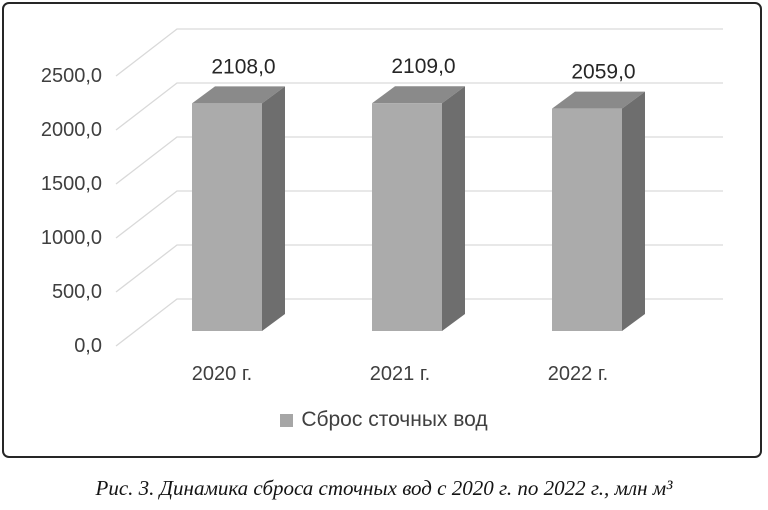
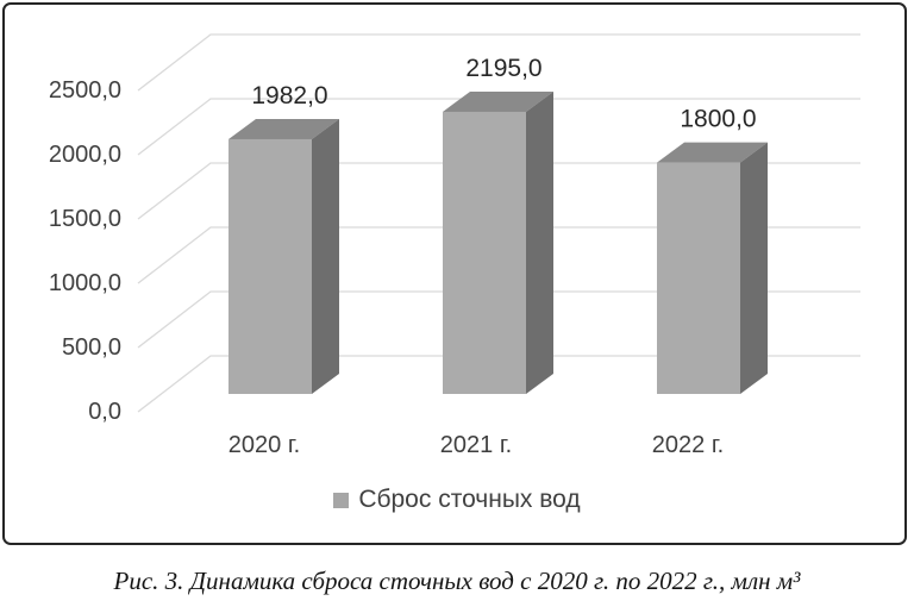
2020 г.: 2108,0 -> 1982,0
2021 г.: 2109,0 -> 2195,0
2022 г.: 2059,0 -> 1800,0
